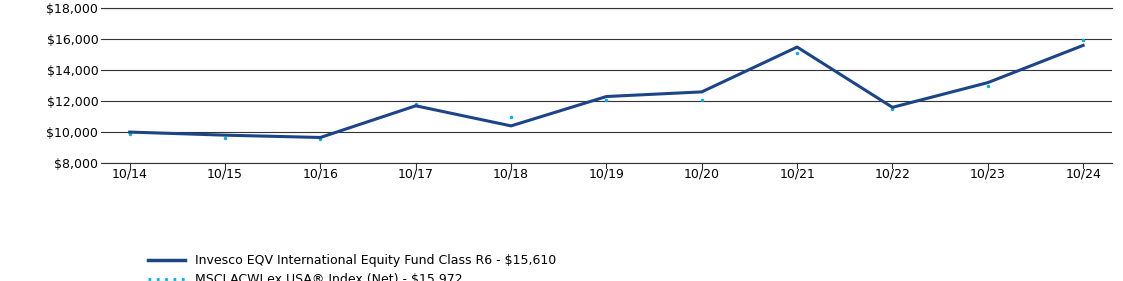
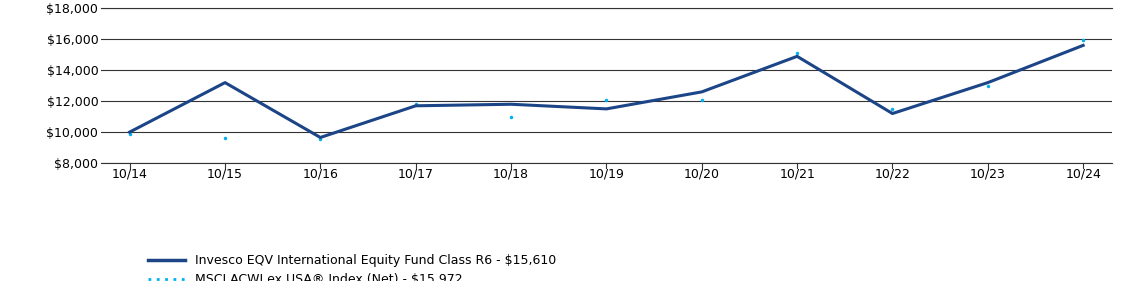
Invesco EQV International Equity Fund Class R6 - $15,610/10/15: $9,800 -> $13,200
Invesco EQV International Equity Fund Class R6 - $15,610/10/18: $10,400 -> $11,800
Invesco EQV International Equity Fund Class R6 - $15,610/10/19: $12,300 -> $11,500
Invesco EQV International Equity Fund Class R6 - $15,610/10/21: $15,500 -> $14,900
Invesco EQV International Equity Fund Class R6 - $15,610/10/22: $11,600 -> $11,200
